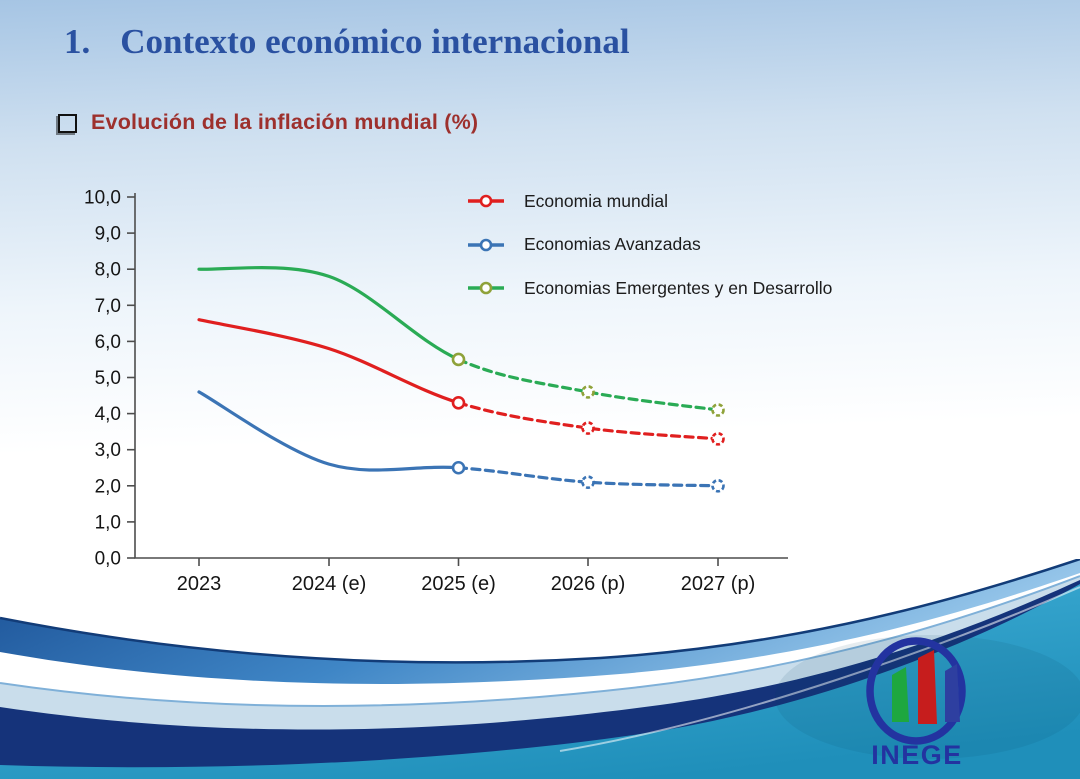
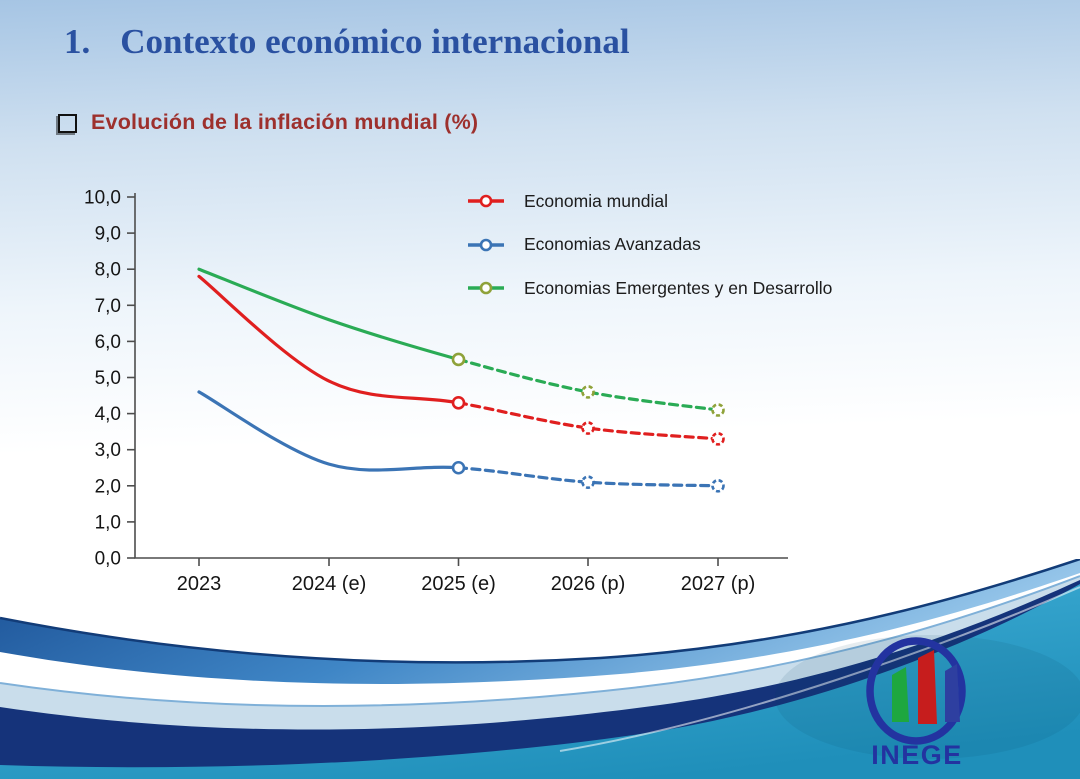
Economia mundial/2023: 6,6 -> 7,8
Economia mundial/2024 (e): 5,8 -> 4,9
Economias Emergentes y en Desarrollo/2024 (e): 7,8 -> 6,6
